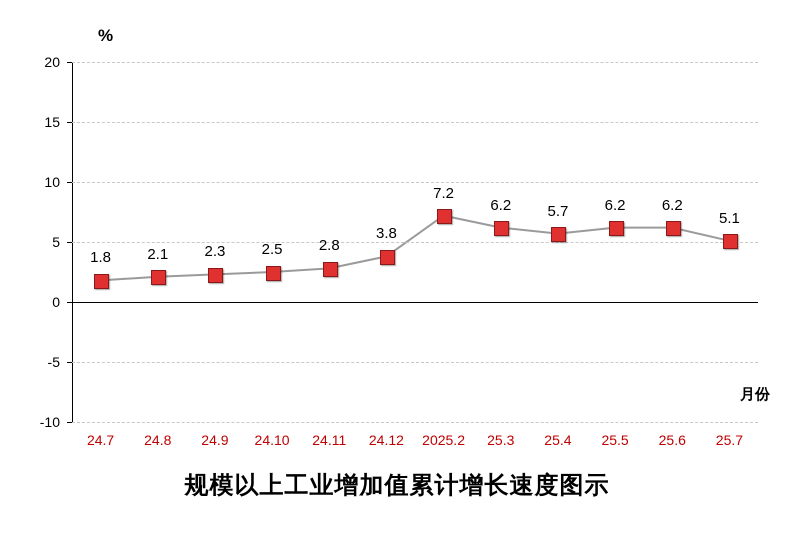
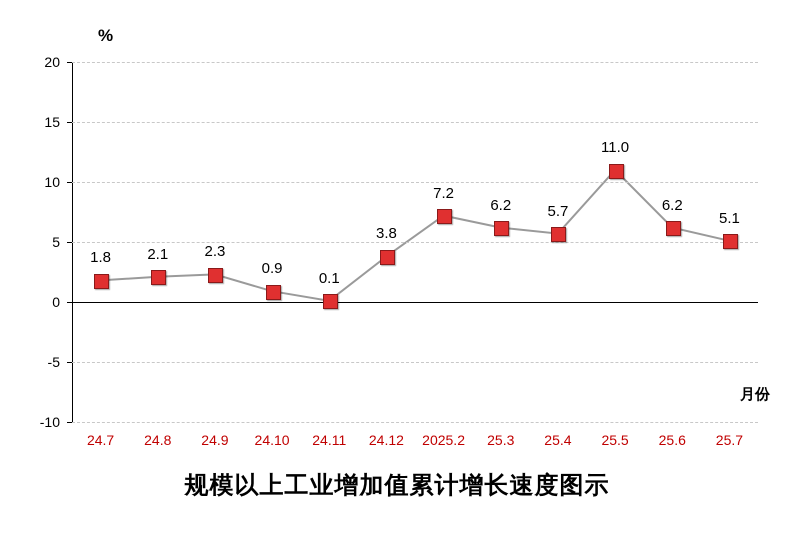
24.10: 2.5 -> 0.9
24.11: 2.8 -> 0.1
25.5: 6.2 -> 11.0
